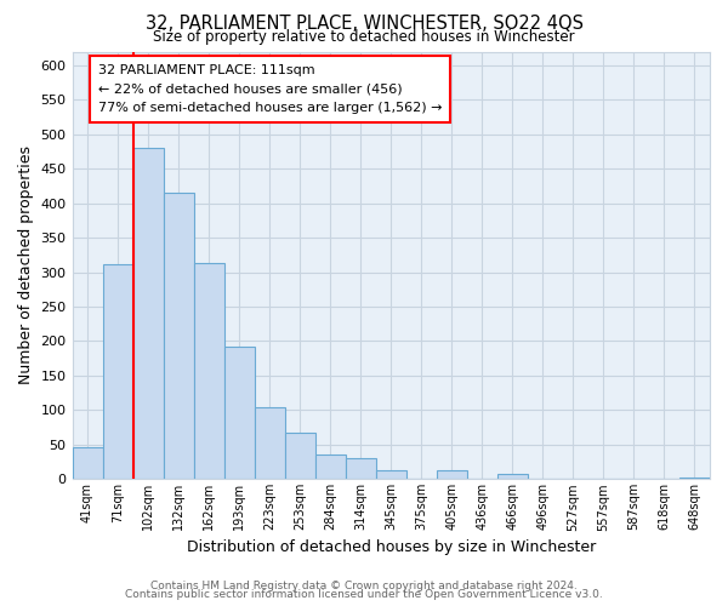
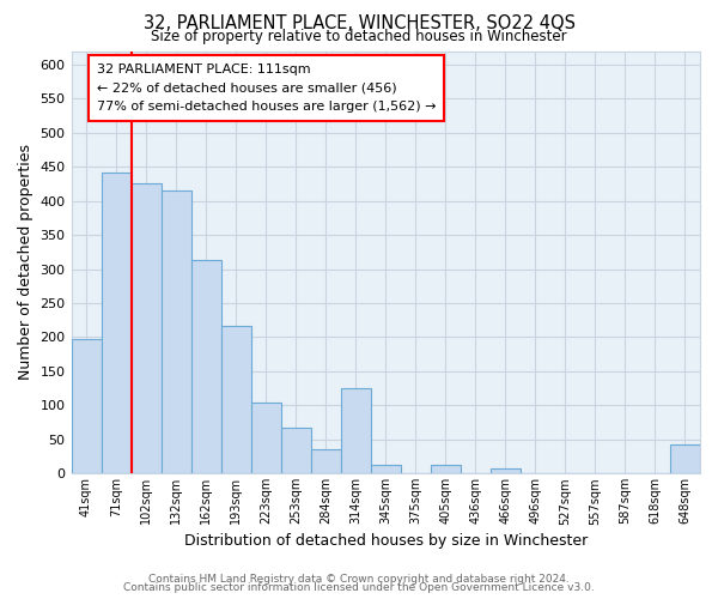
41sqm: 47 -> 198
71sqm: 312 -> 442
102sqm: 480 -> 426
193sqm: 192 -> 216
314sqm: 30 -> 126
648sqm: 2 -> 42
